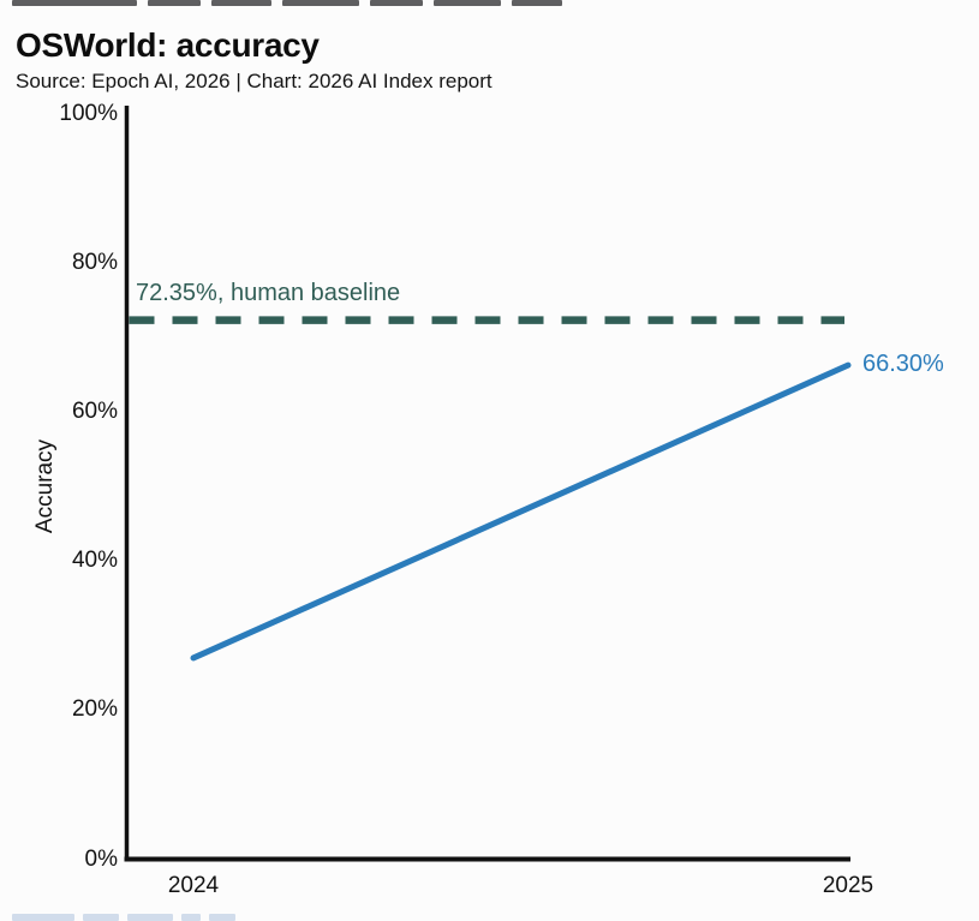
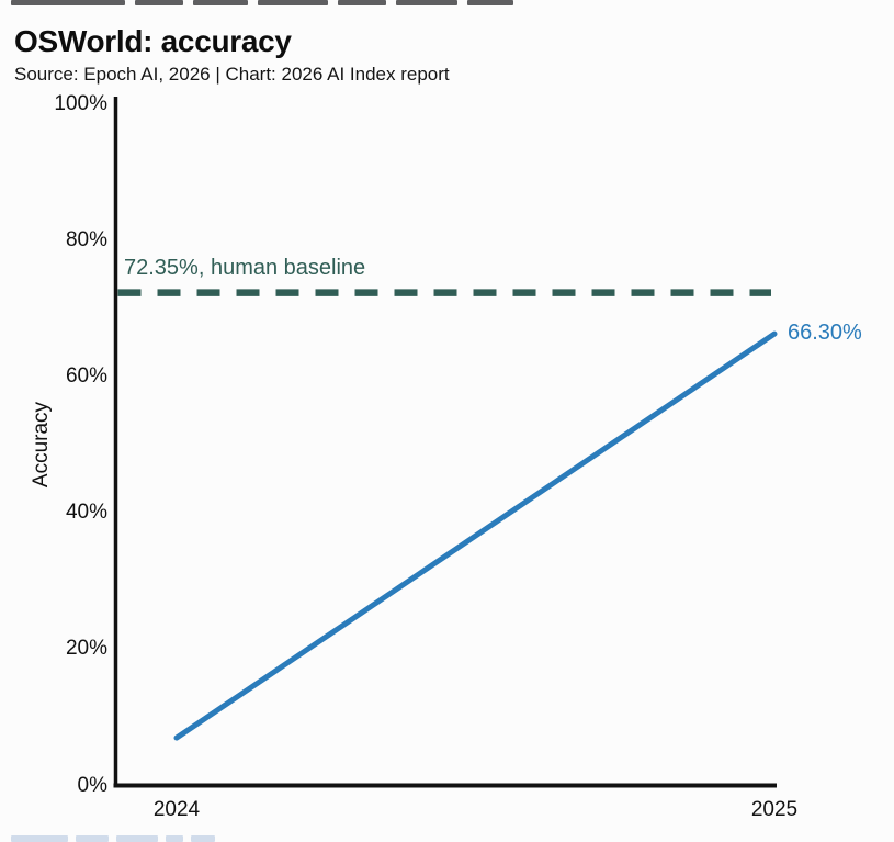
2024: 27% -> 7%
